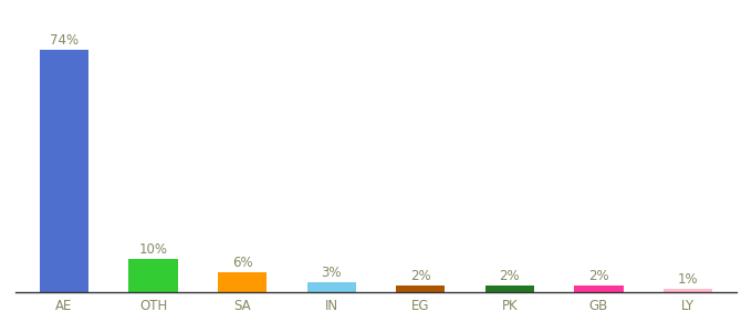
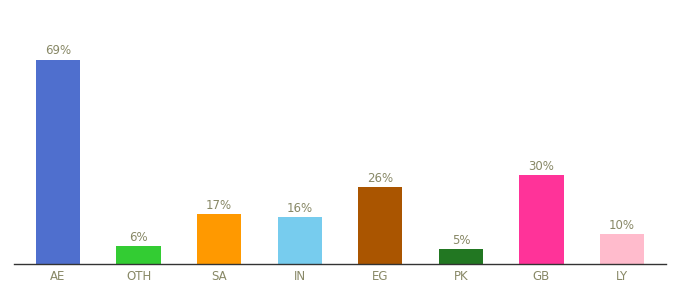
AE: 74% -> 69%
OTH: 10% -> 6%
SA: 6% -> 17%
IN: 3% -> 16%
EG: 2% -> 26%
PK: 2% -> 5%
GB: 2% -> 30%
LY: 1% -> 10%
